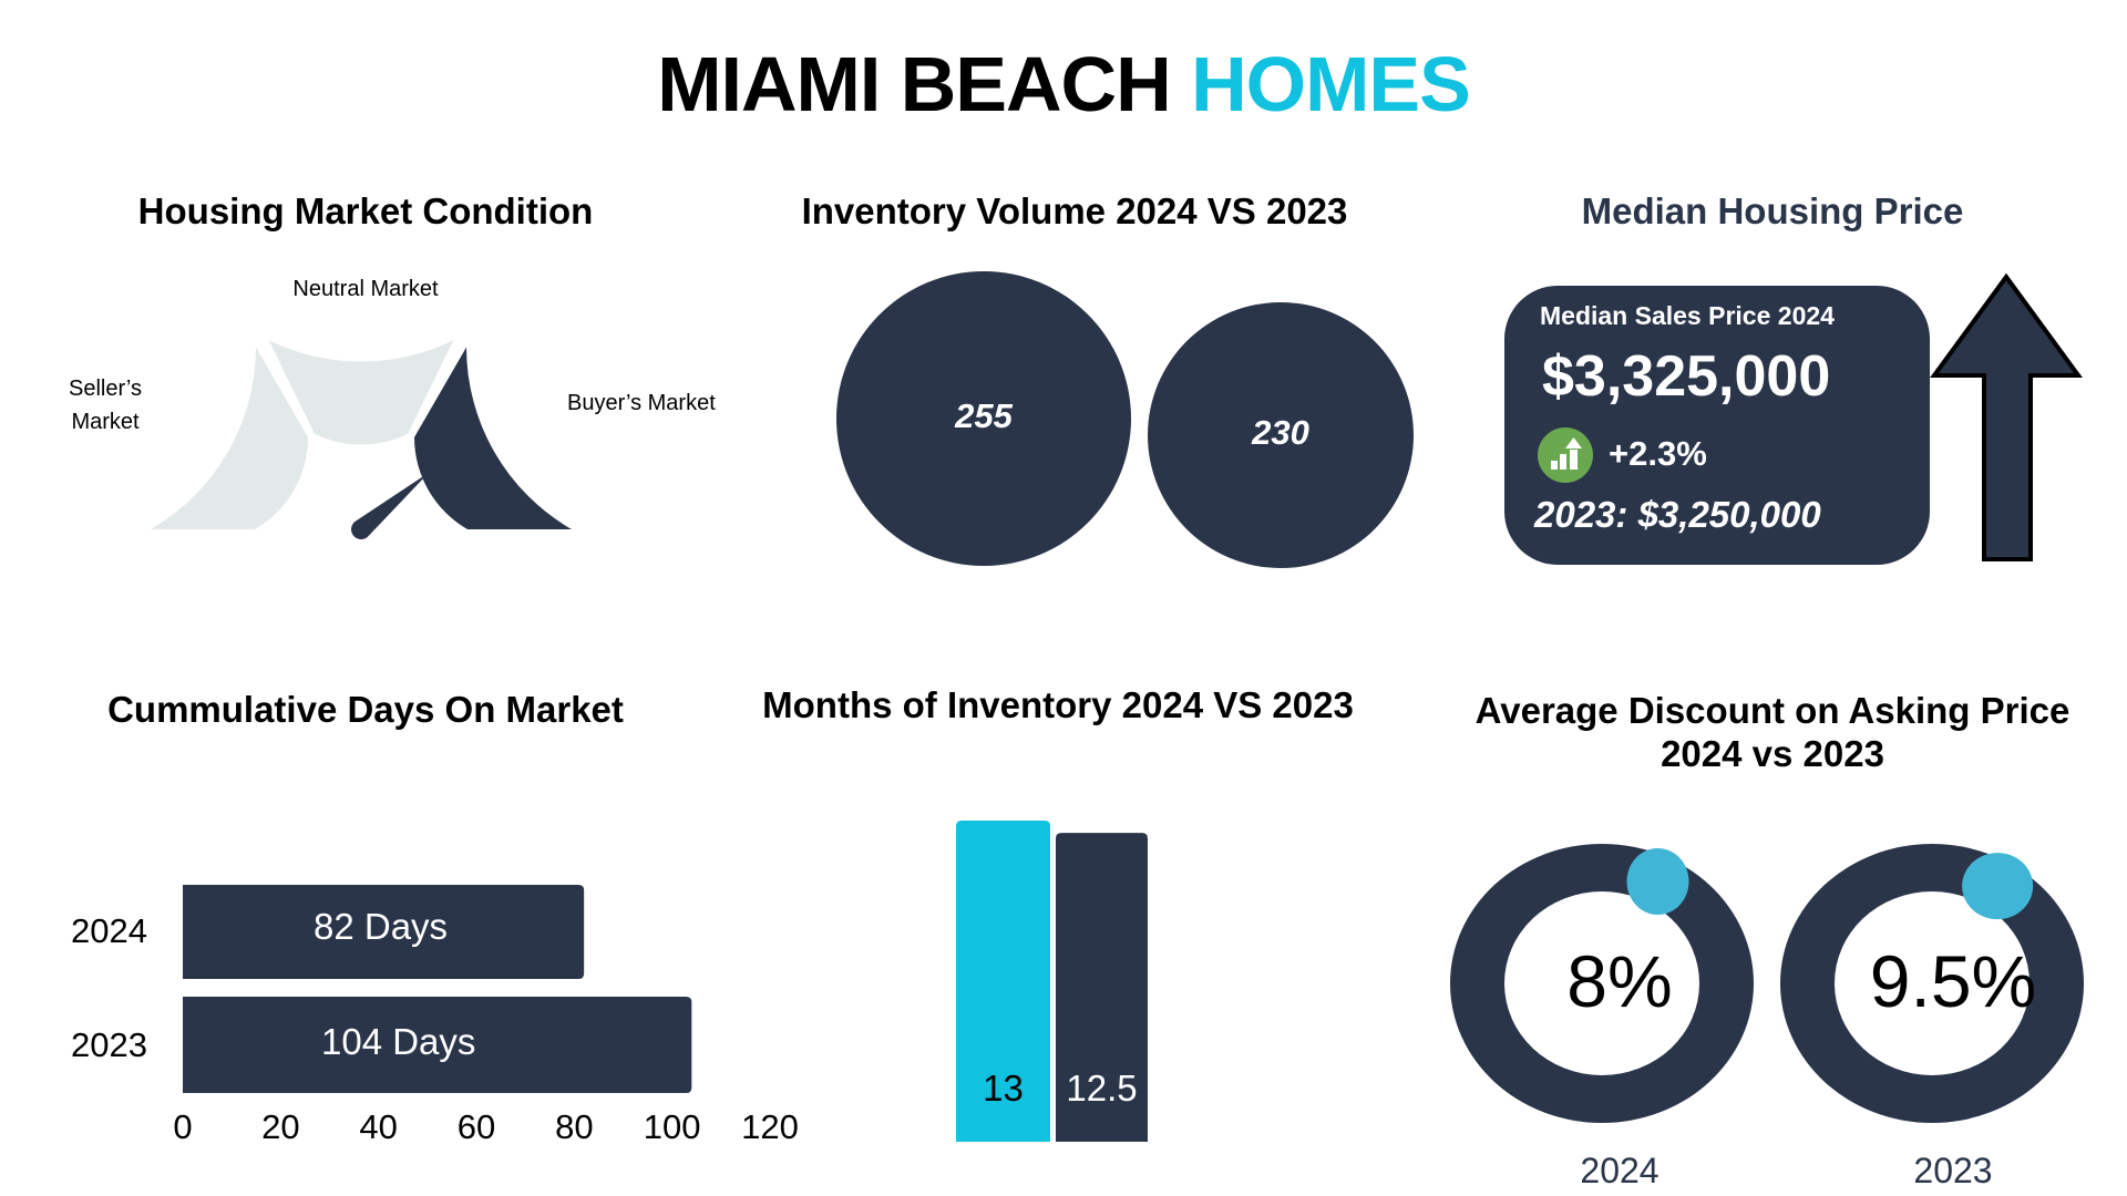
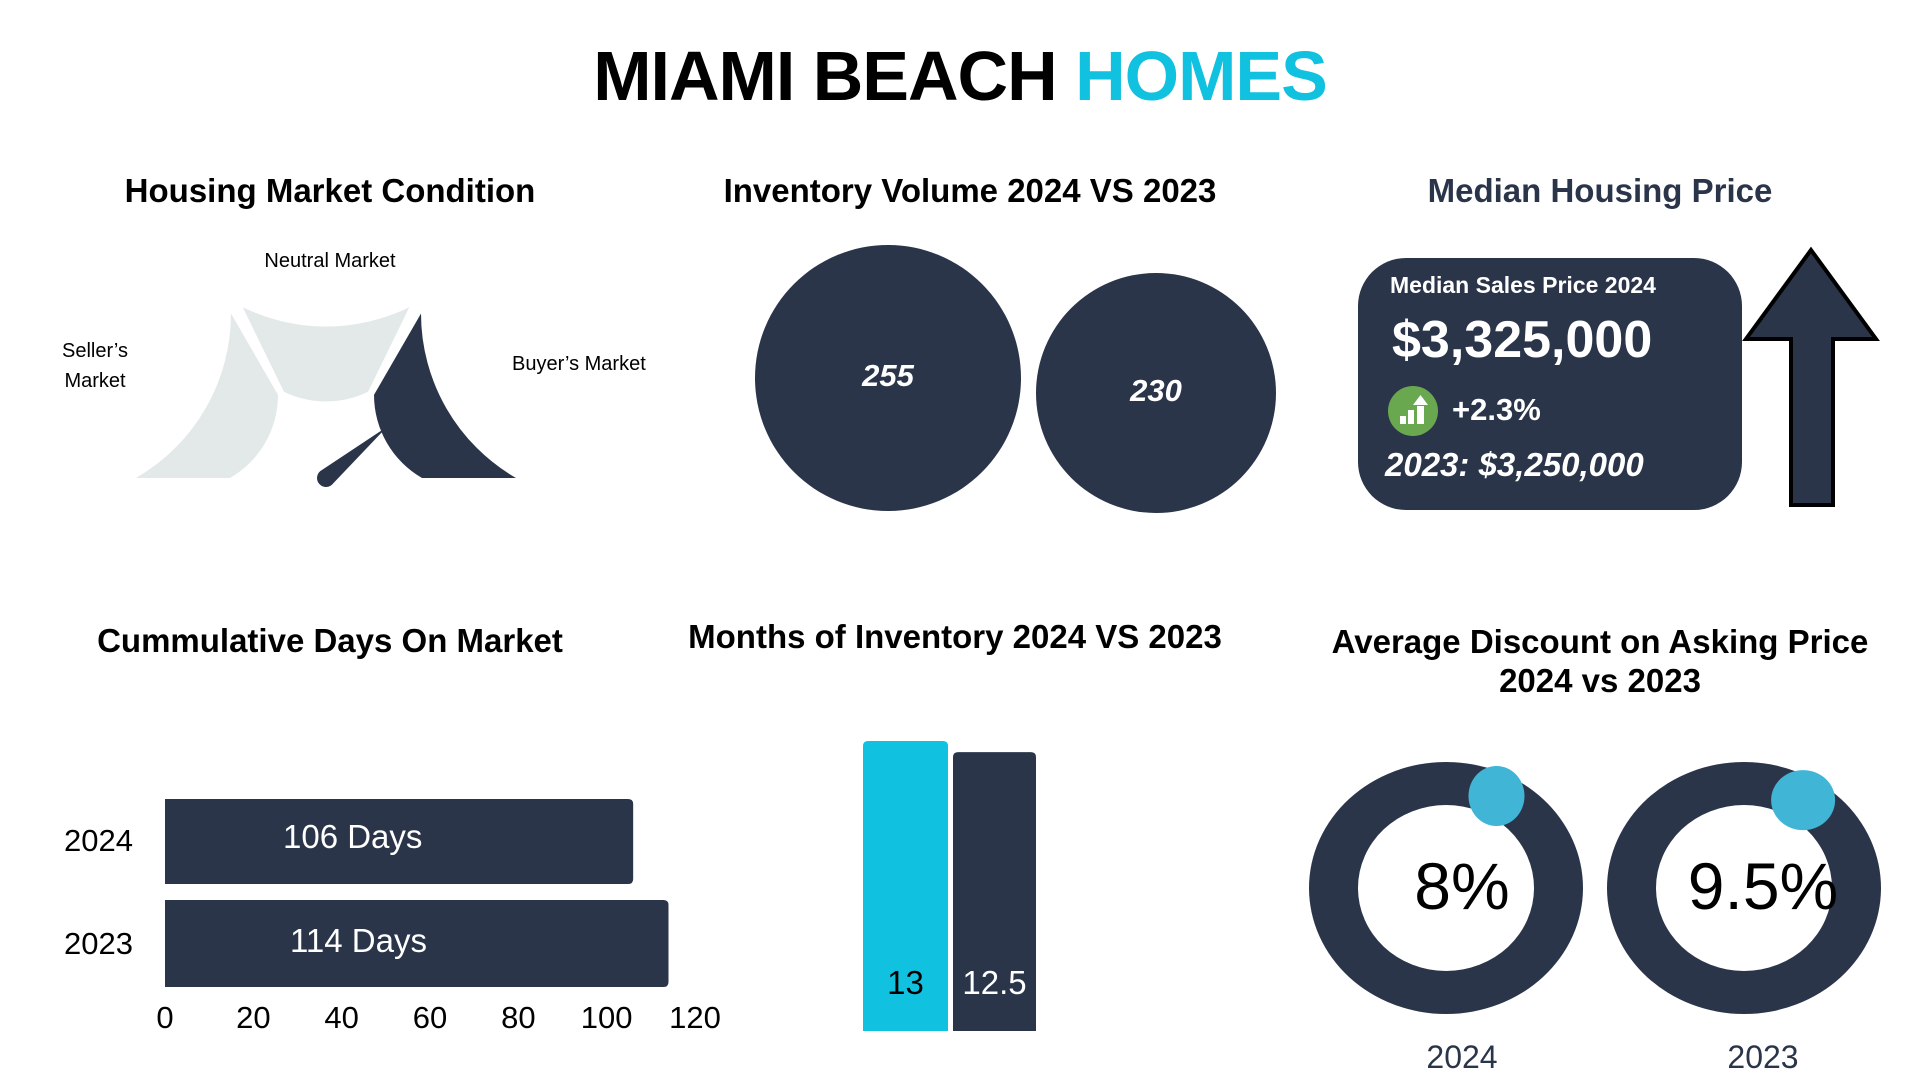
Cummulative Days On Market/2024: 82 -> 106
Cummulative Days On Market/2023: 104 -> 114
